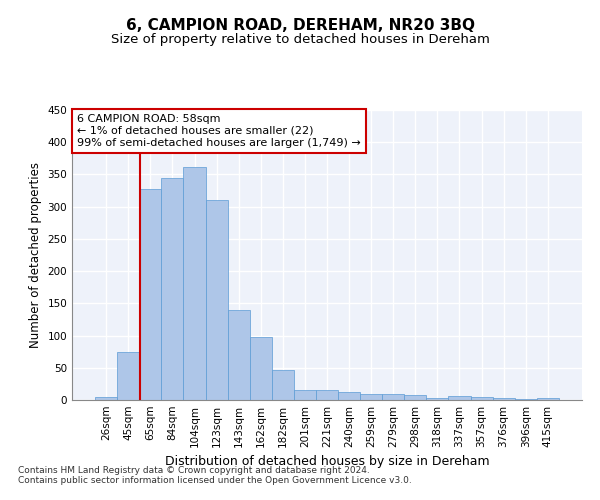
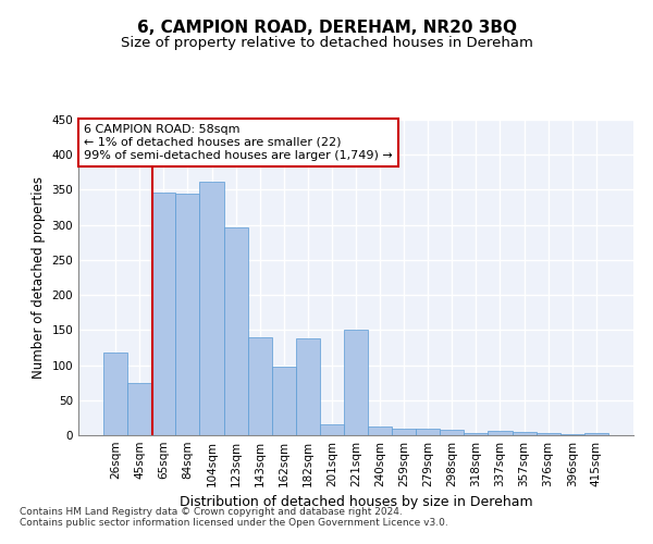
26sqm: 5 -> 118
65sqm: 328 -> 346
123sqm: 310 -> 296
182sqm: 46 -> 138
221sqm: 16 -> 150
